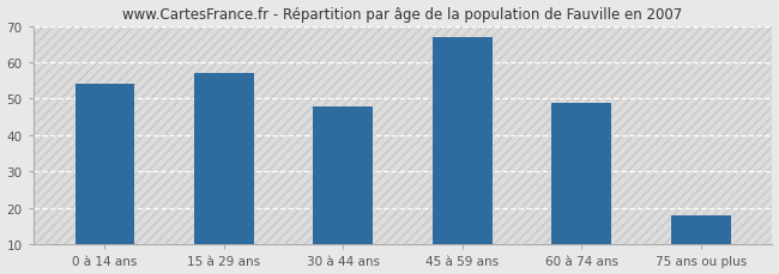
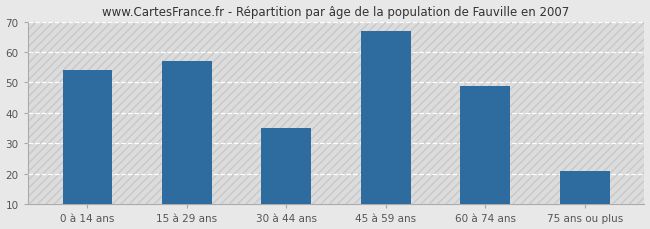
30 à 44 ans: 48 -> 35
75 ans ou plus: 18 -> 21
